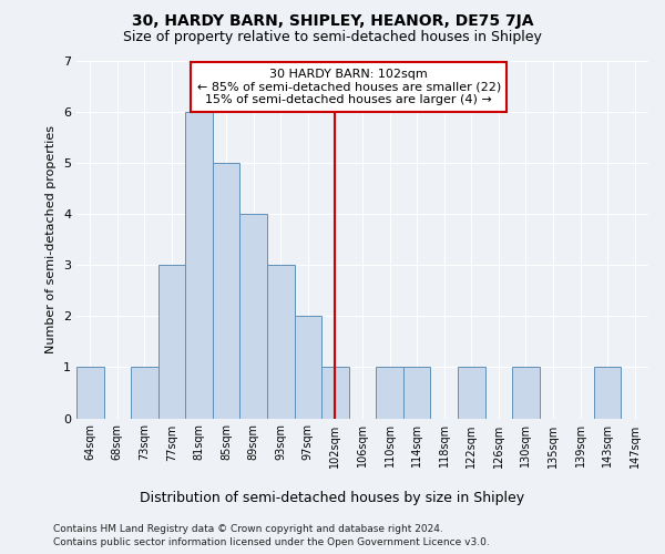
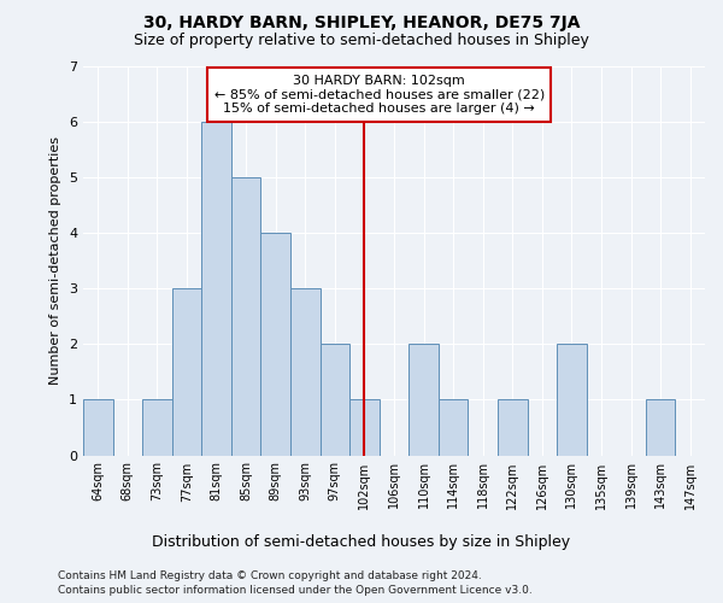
110sqm: 1 -> 2
130sqm: 1 -> 2
